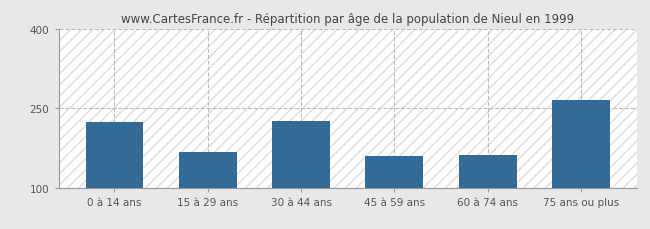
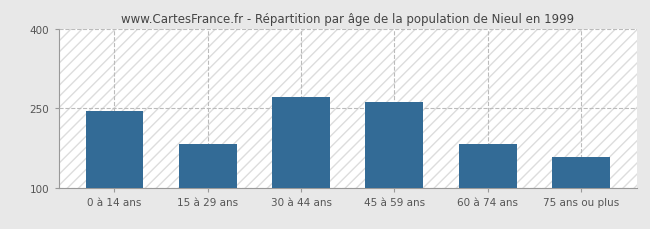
0 à 14 ans: 224 -> 245
15 à 29 ans: 168 -> 183
30 à 44 ans: 226 -> 271
45 à 59 ans: 160 -> 261
60 à 74 ans: 162 -> 183
75 ans ou plus: 266 -> 158
